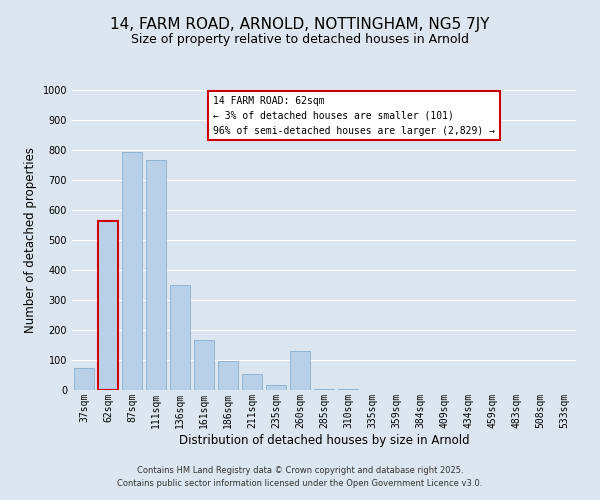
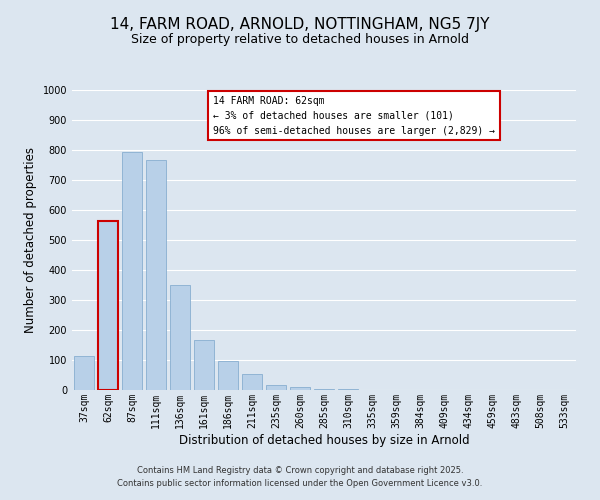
37sqm: 75 -> 115
260sqm: 130 -> 10
